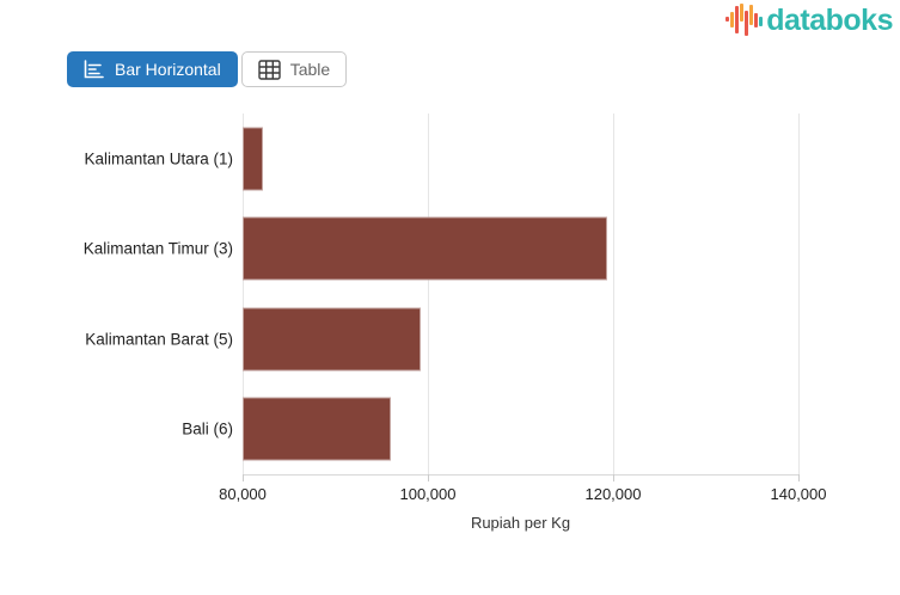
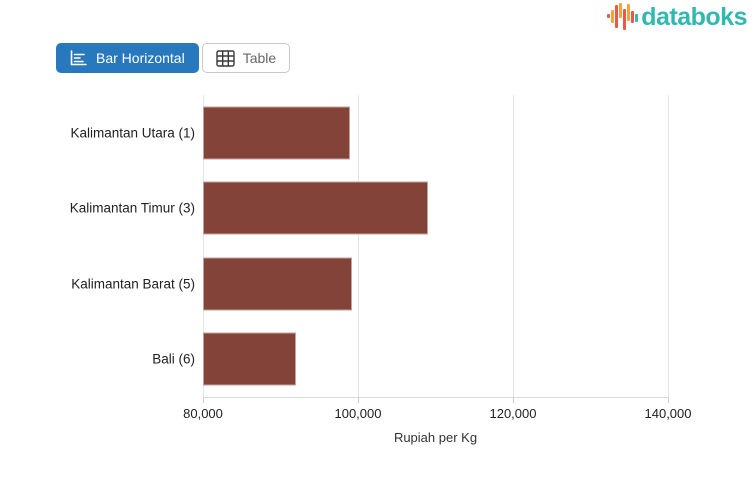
Kalimantan Utara (1): 82000 -> 99000
Kalimantan Timur (3): 119000 -> 109000
Bali (6): 96000 -> 92000
